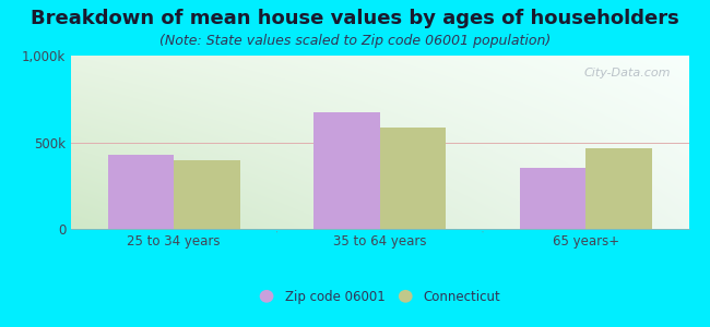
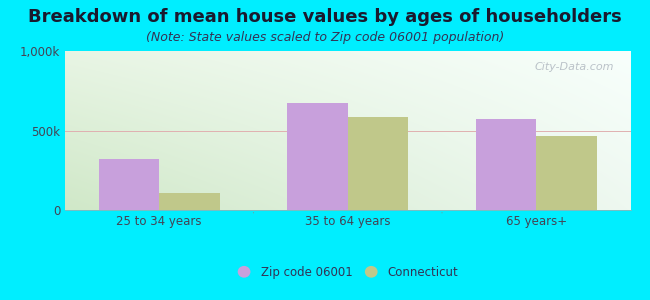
Zip code 06001/25 to 34 years: 430k -> 320k
Connecticut/25 to 34 years: 400k -> 110k
Zip code 06001/65 years+: 360k -> 570k
